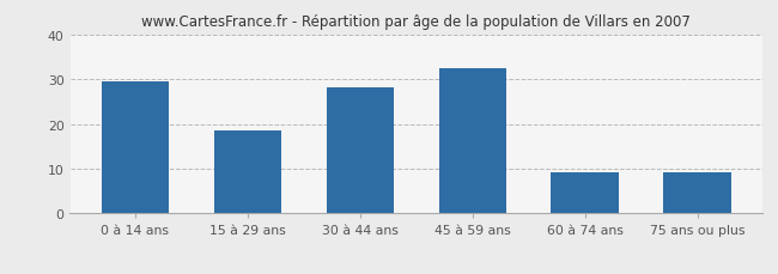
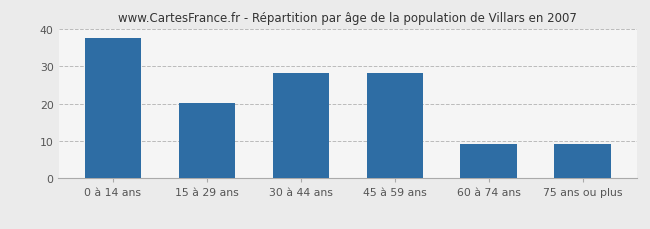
0 à 14 ans: 29.5 -> 37.5
15 à 29 ans: 18.5 -> 20.2
45 à 59 ans: 32.5 -> 28.3
